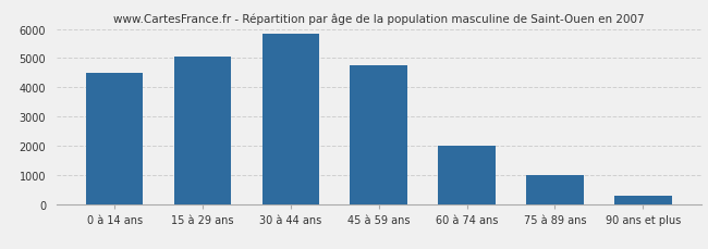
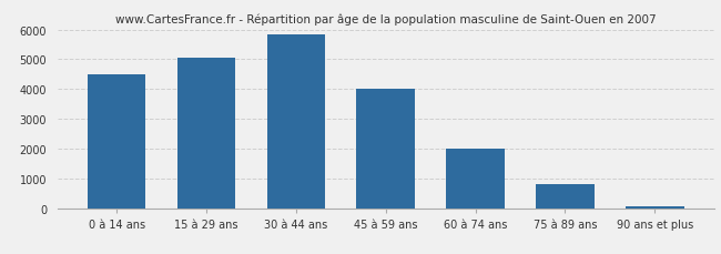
45 à 59 ans: 4750 -> 4000
75 à 89 ans: 1000 -> 800
90 ans et plus: 300 -> 80
